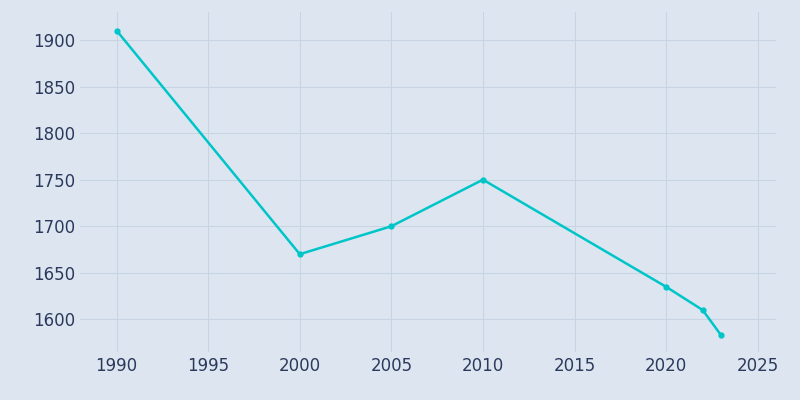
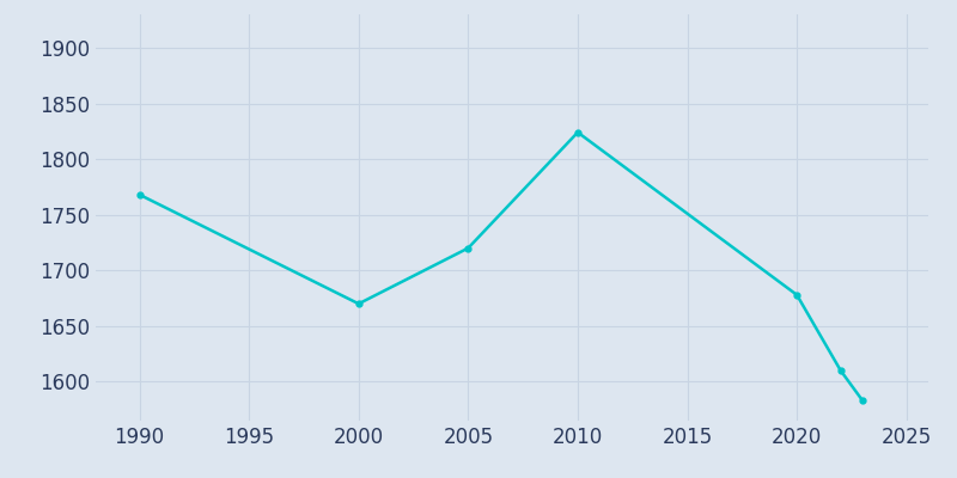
1990: 1910 -> 1768
2005: 1700 -> 1720
2010: 1750 -> 1824
2020: 1635 -> 1678
